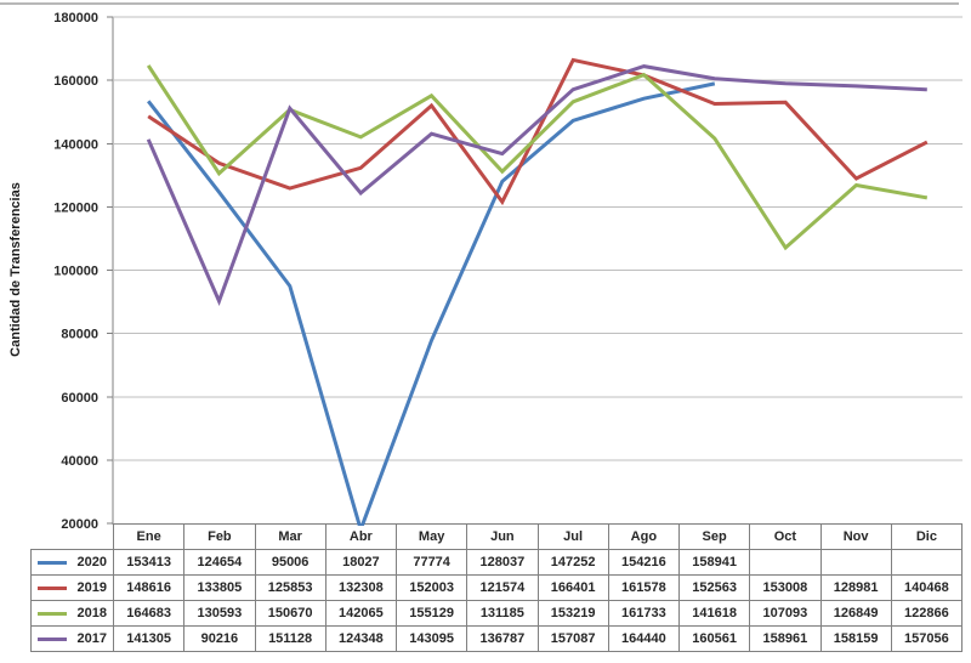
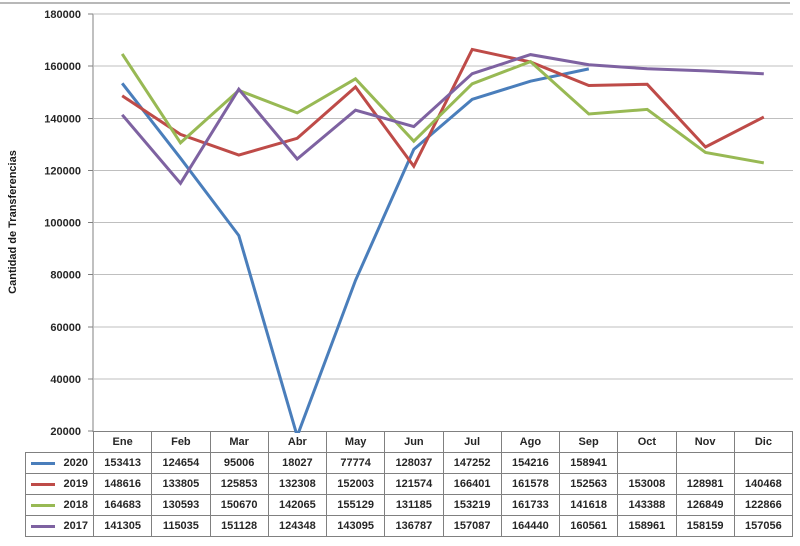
2017/Feb: 90216 -> 115035
2018/Oct: 107093 -> 143388
